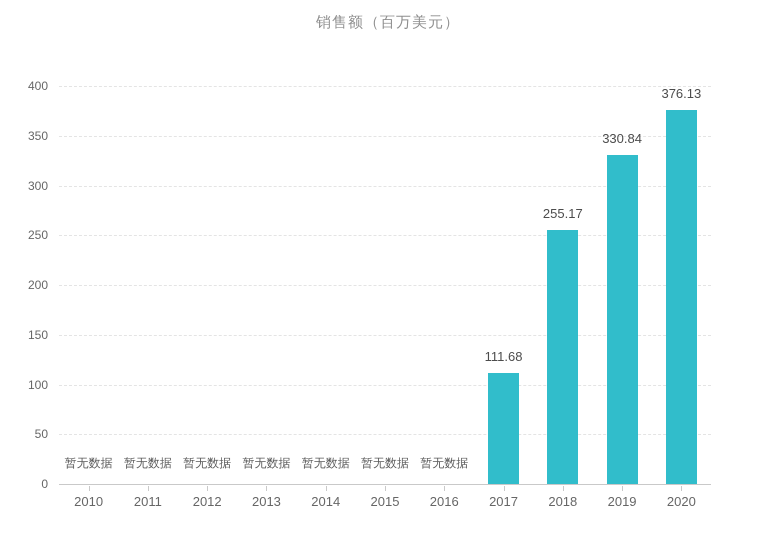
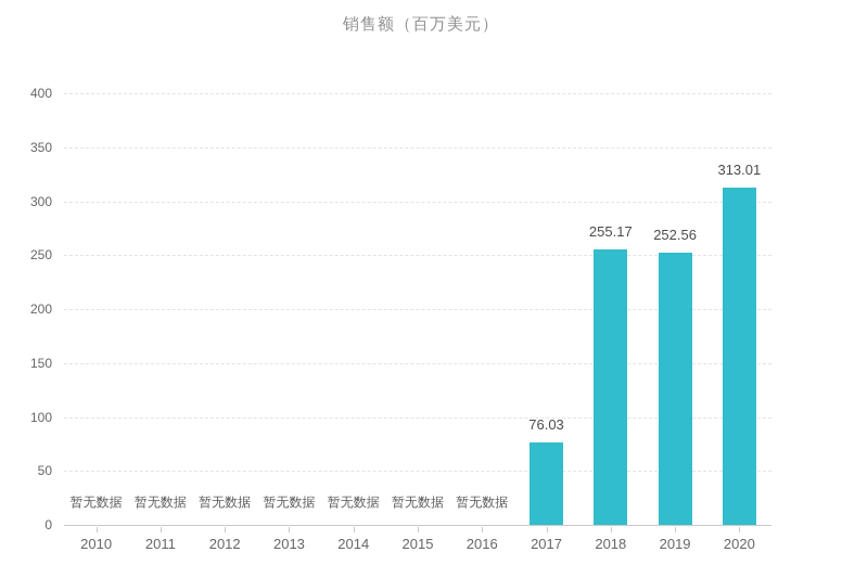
2017: 111.68 -> 76.03
2019: 330.84 -> 252.56
2020: 376.13 -> 313.01
